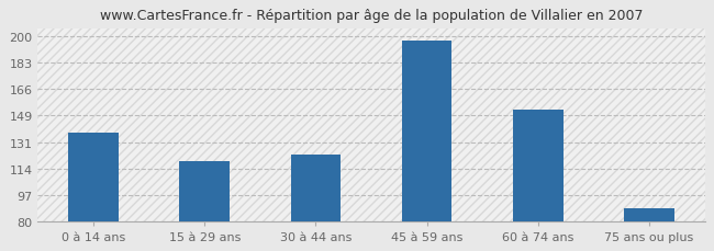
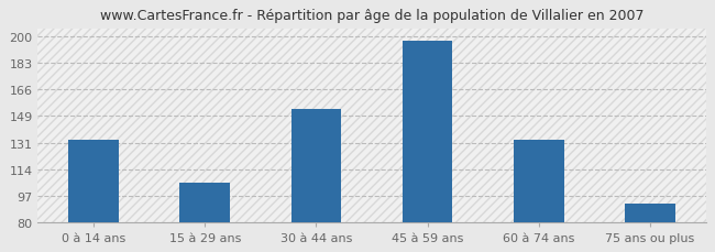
0 à 14 ans: 137 -> 133
15 à 29 ans: 119 -> 105
30 à 44 ans: 123 -> 153
60 à 74 ans: 152 -> 133
75 ans ou plus: 88 -> 92
